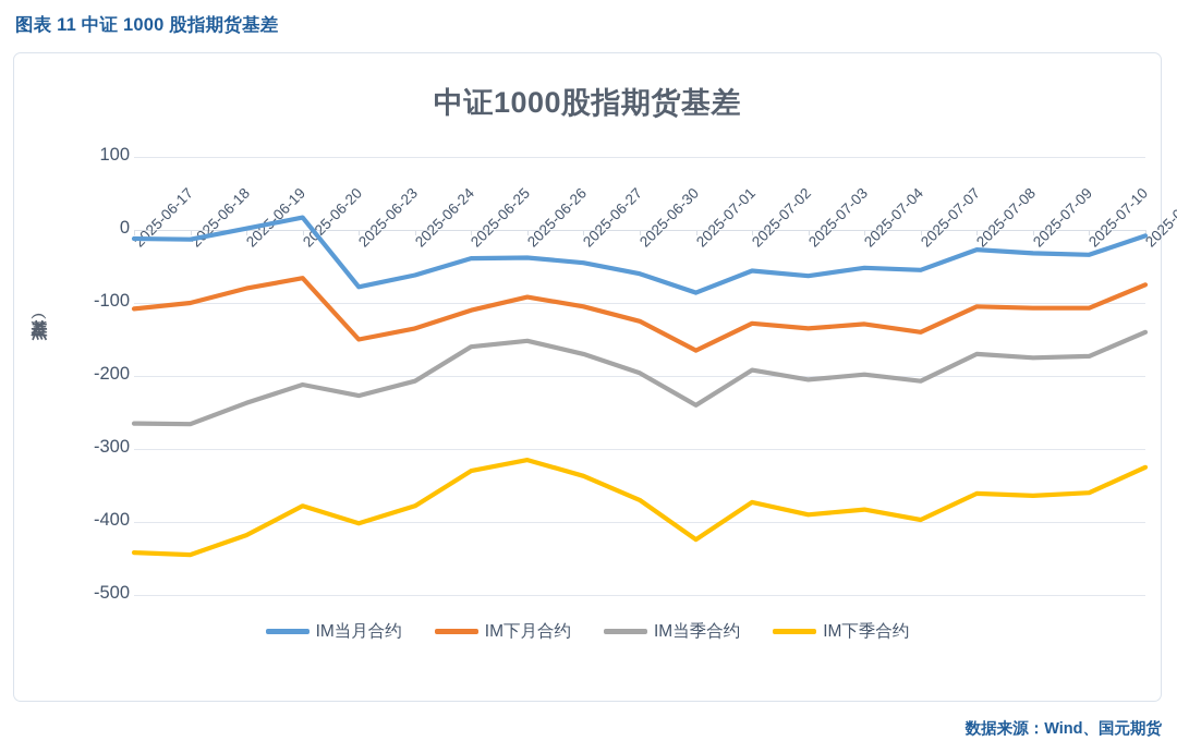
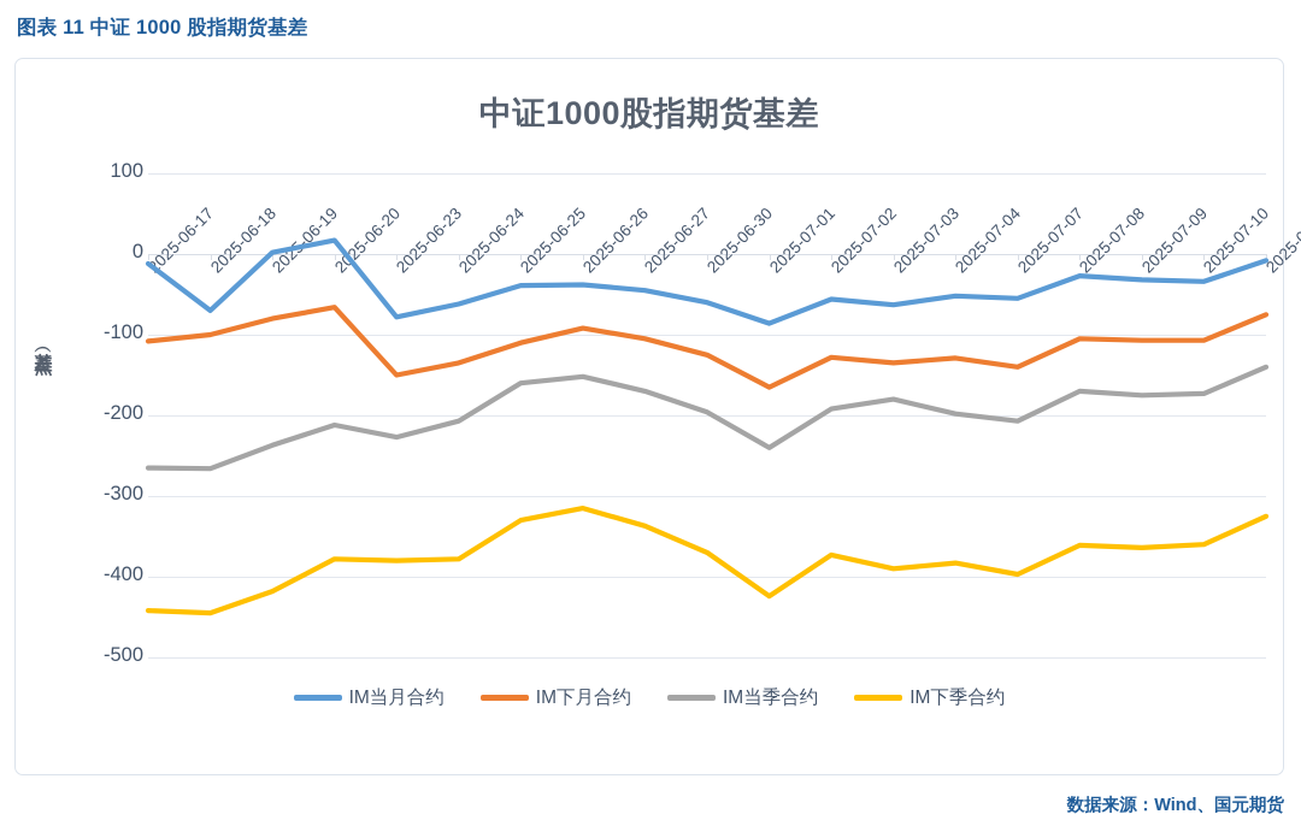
IM当月合约/2025-06-18: -10 -> -70
IM下季合约/2025-06-23: -400 -> -380
IM当季合约/2025-07-03: -200 -> -180
